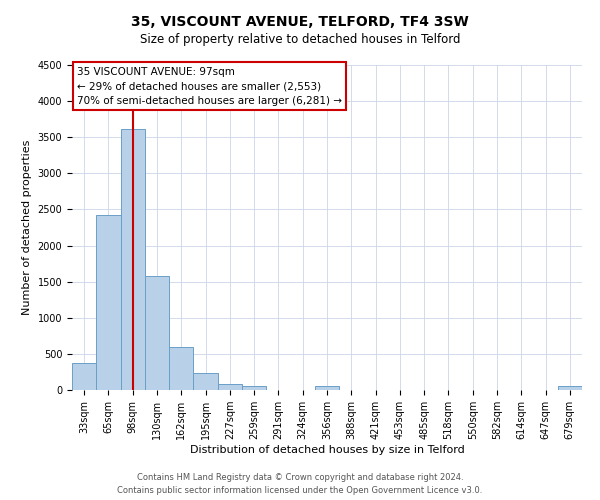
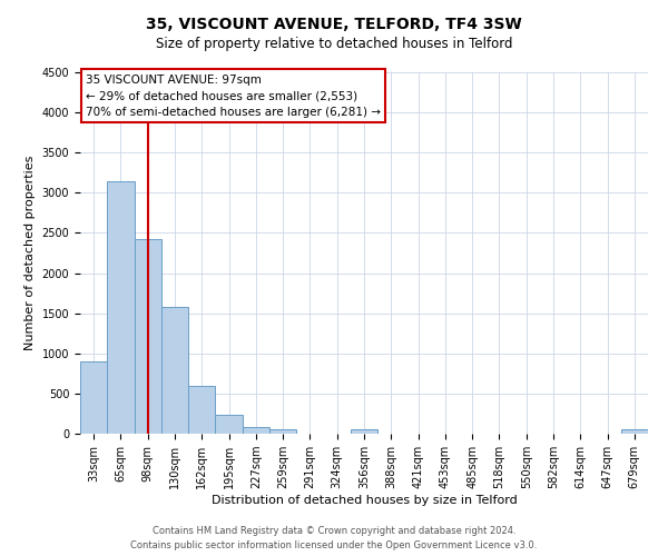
33sqm: 380 -> 900
65sqm: 2420 -> 3140
98sqm: 3620 -> 2420
